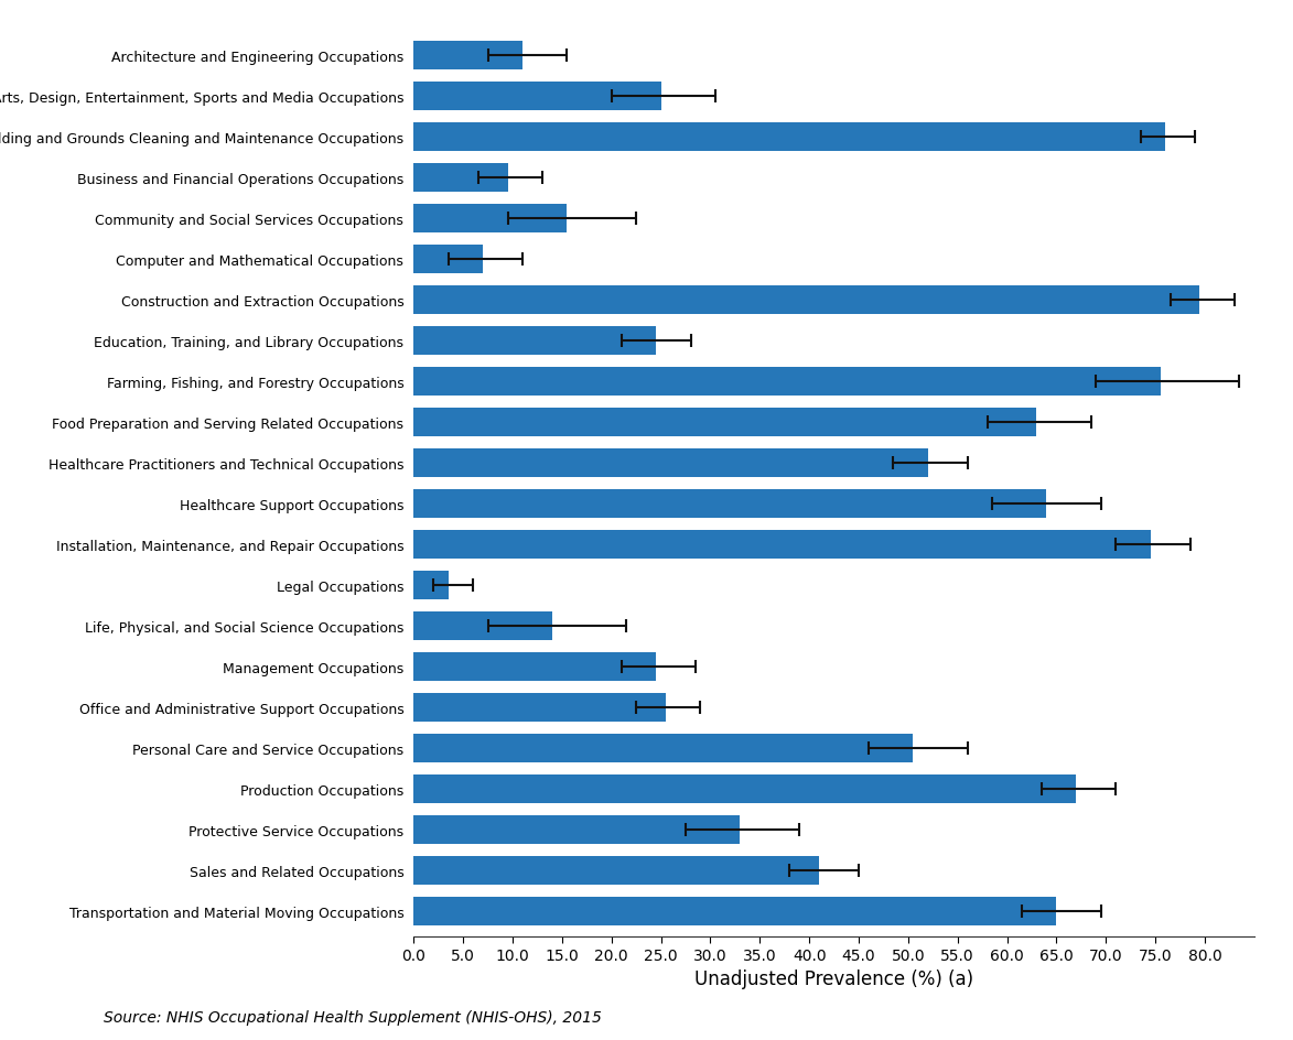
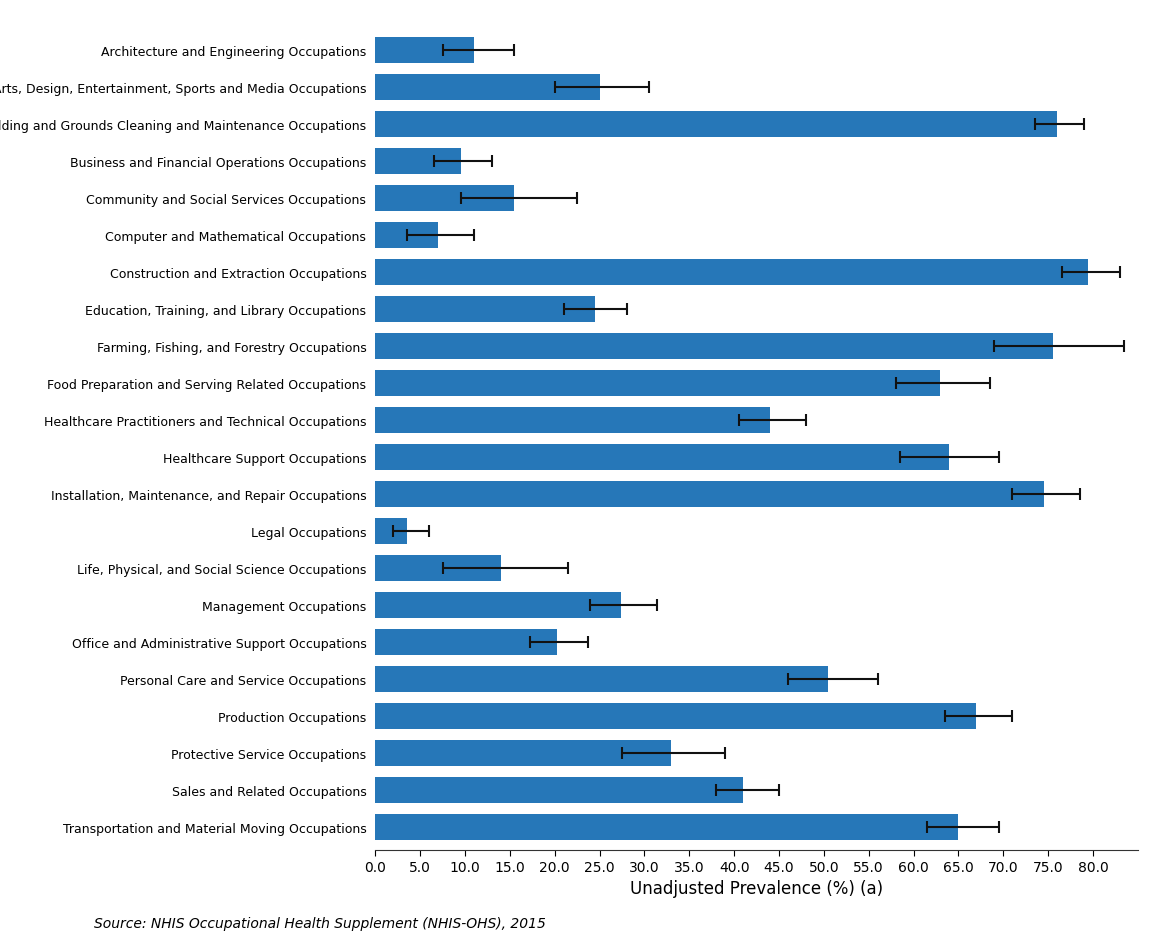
Healthcare Practitioners and Technical Occupations: 52.0 -> 44.0
Management Occupations: 24.5 -> 27.4
Office and Administrative Support Occupations: 25.5 -> 20.2
